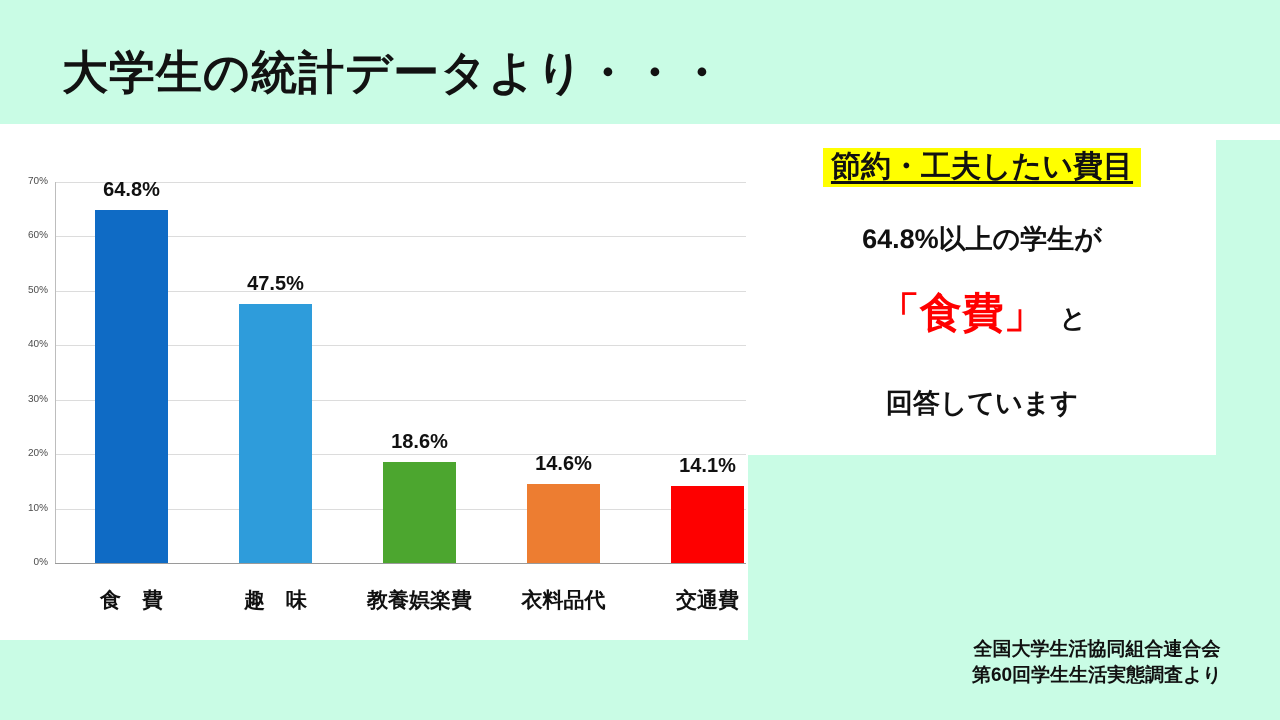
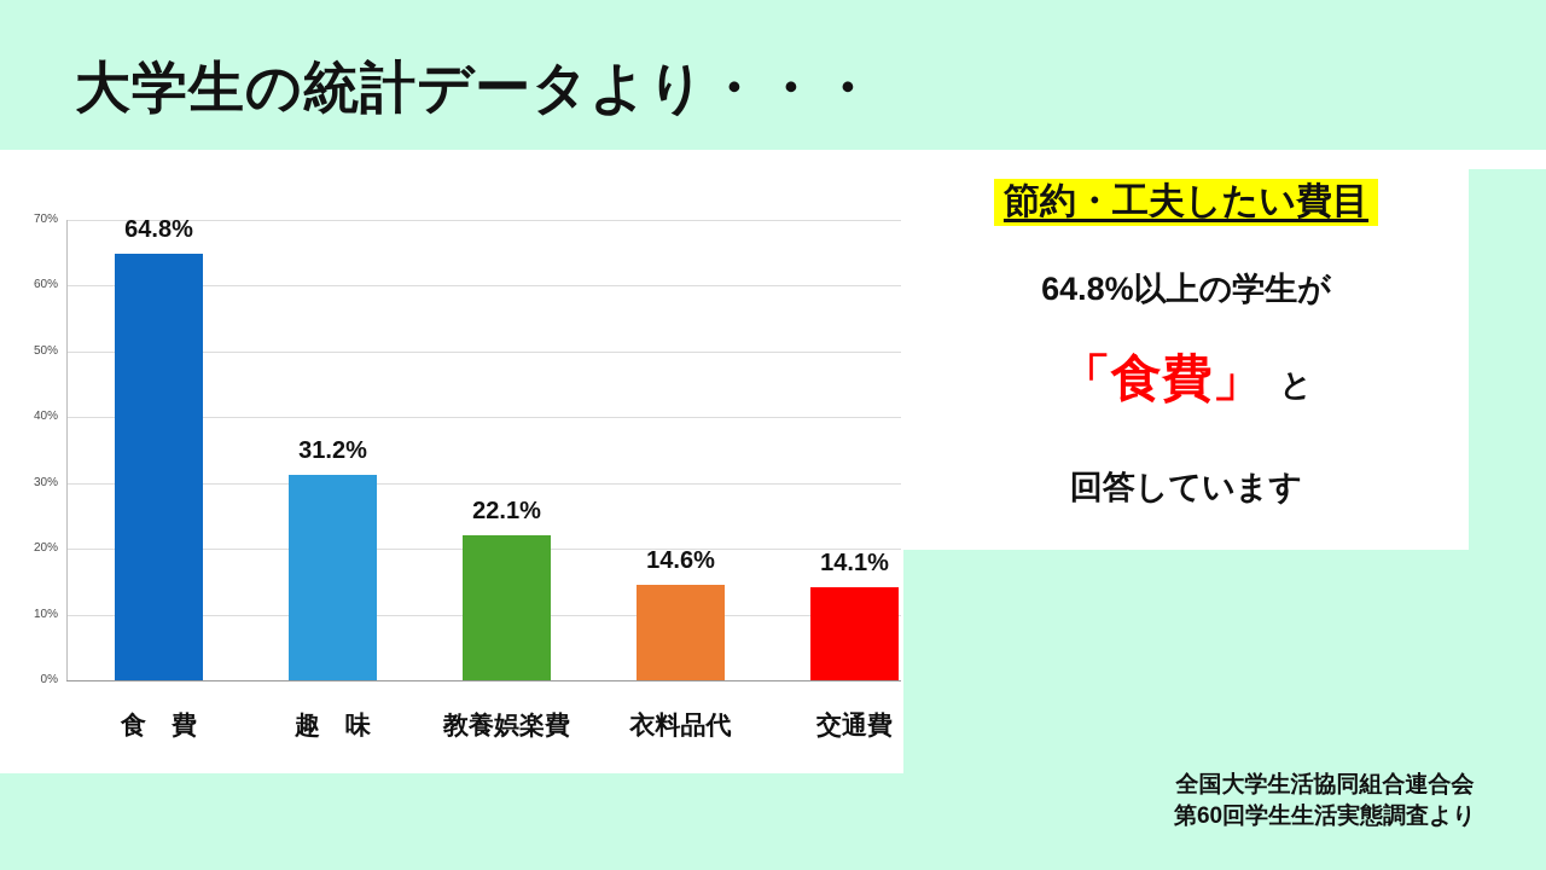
趣 味: 47.5% -> 31.2%
教養娯楽費: 18.6% -> 22.1%
